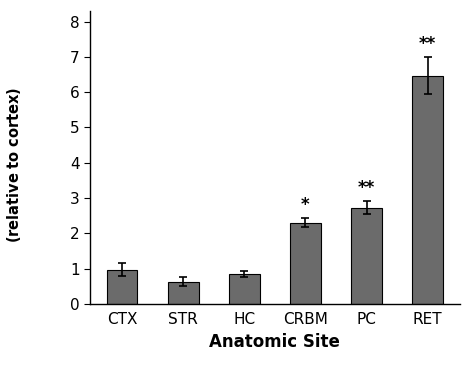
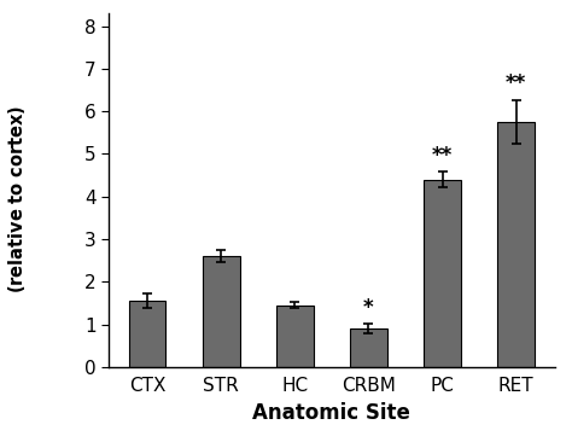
CTX: 0.97 -> 1.55
STR: 0.63 -> 2.60
HC: 0.85 -> 1.45
CRBM: 2.30 -> 0.90
PC: 2.72 -> 4.40
RET: 6.47 -> 5.75
